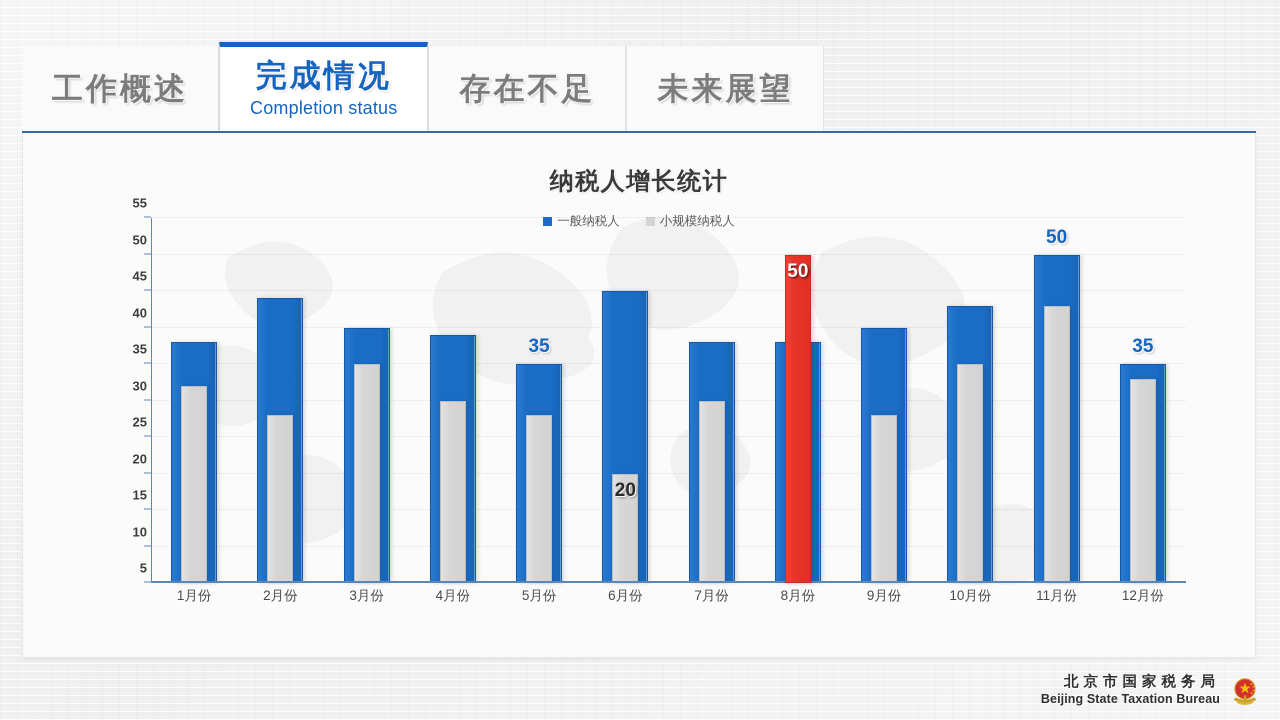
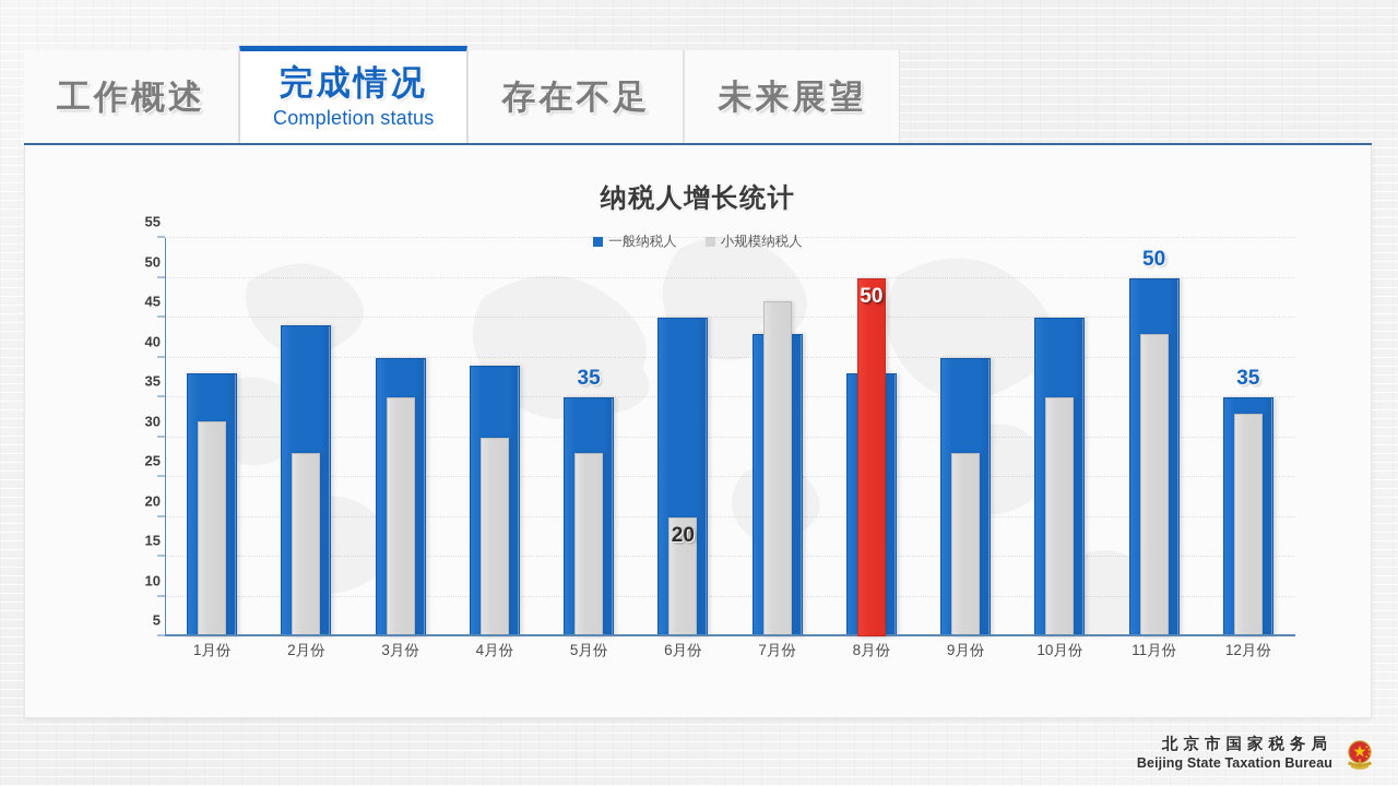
一般纳税人/7月份: 38 -> 43
小规模纳税人/7月份: 30 -> 47
一般纳税人/10月份: 43 -> 45
